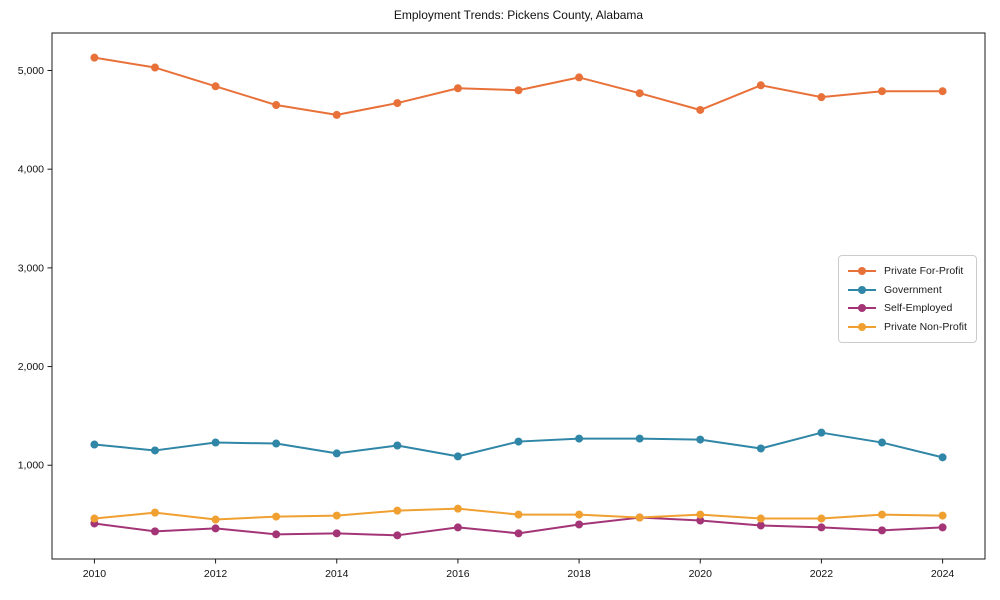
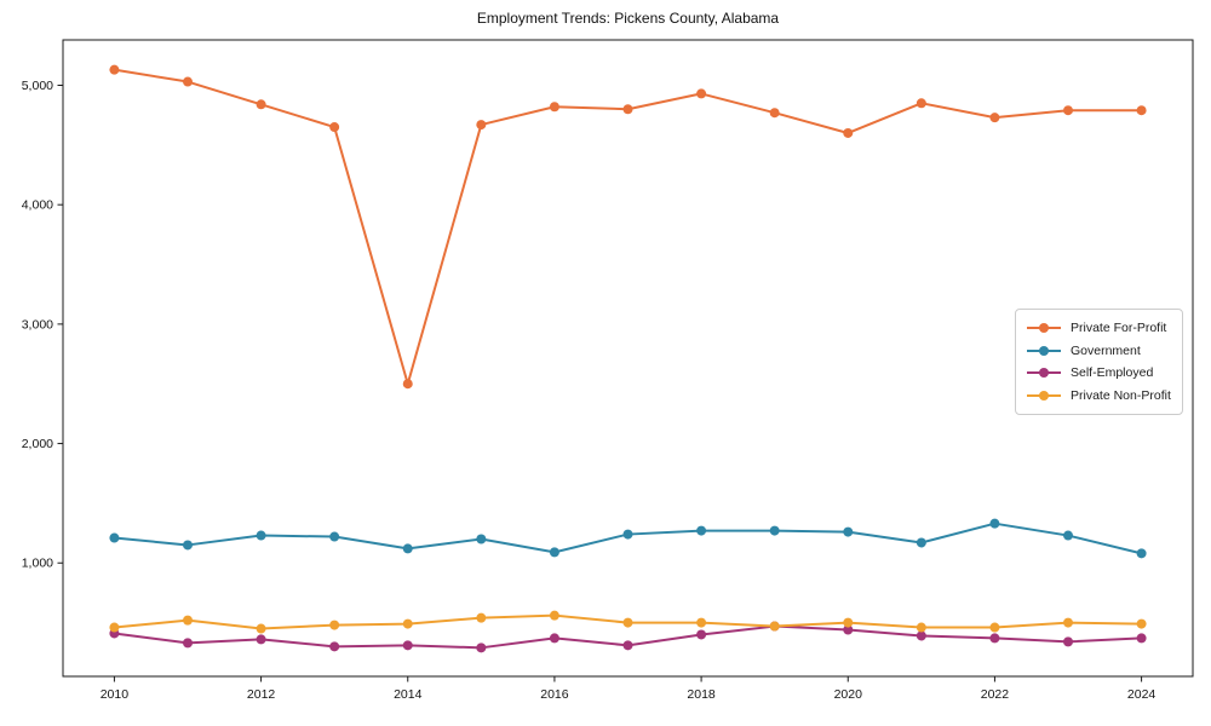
Private For-Profit/2014: 4600 -> 2500
